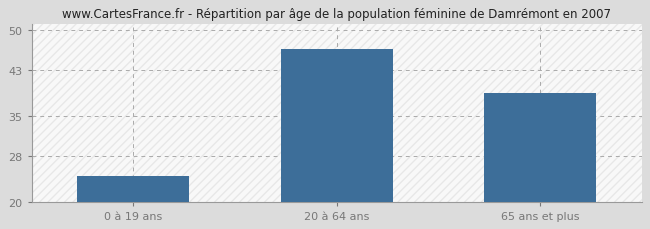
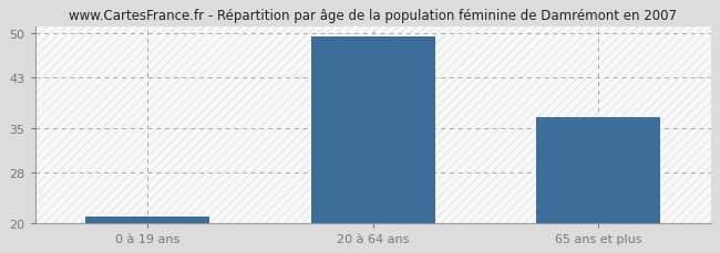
0 à 19 ans: 24.4 -> 21.0
20 à 64 ans: 46.6 -> 49.5
65 ans et plus: 39.0 -> 36.7
